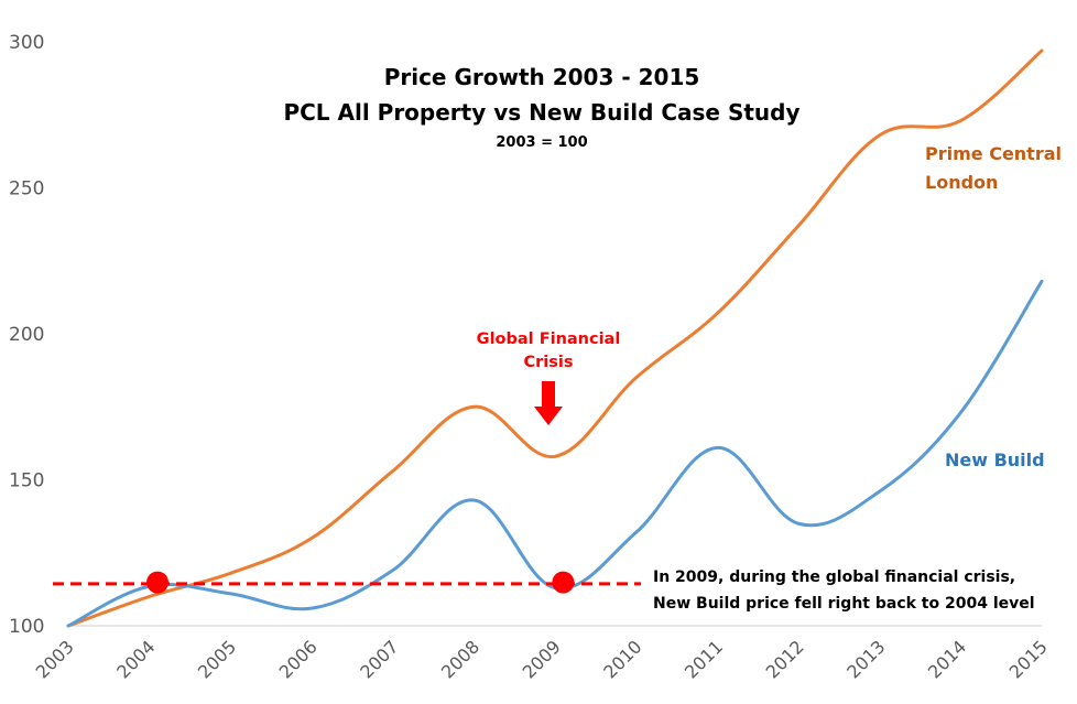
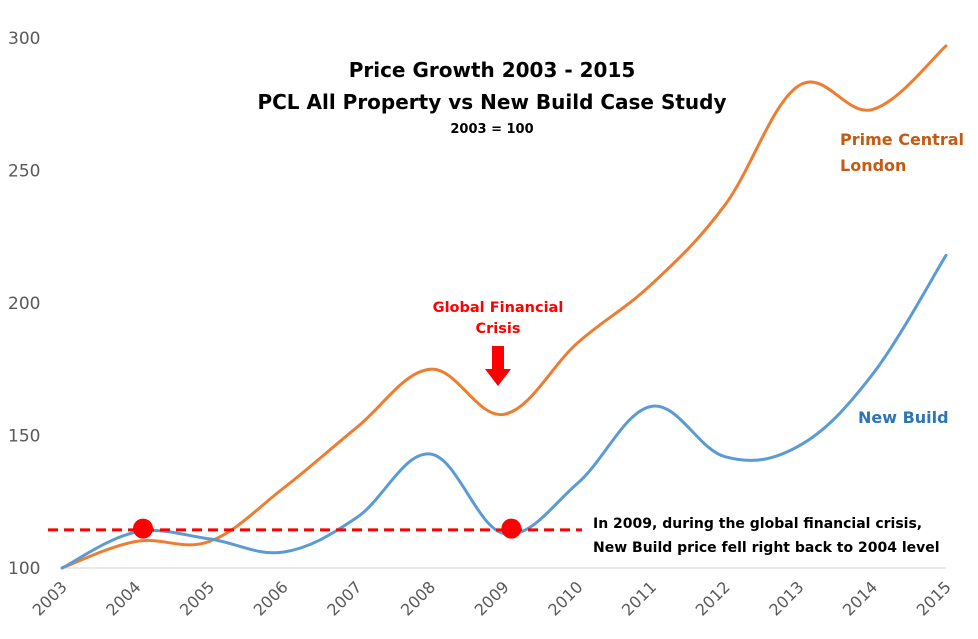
Prime Central London/2005: 118 -> 110
New Build/2012: 135 -> 142
Prime Central London/2013: 268 -> 282
